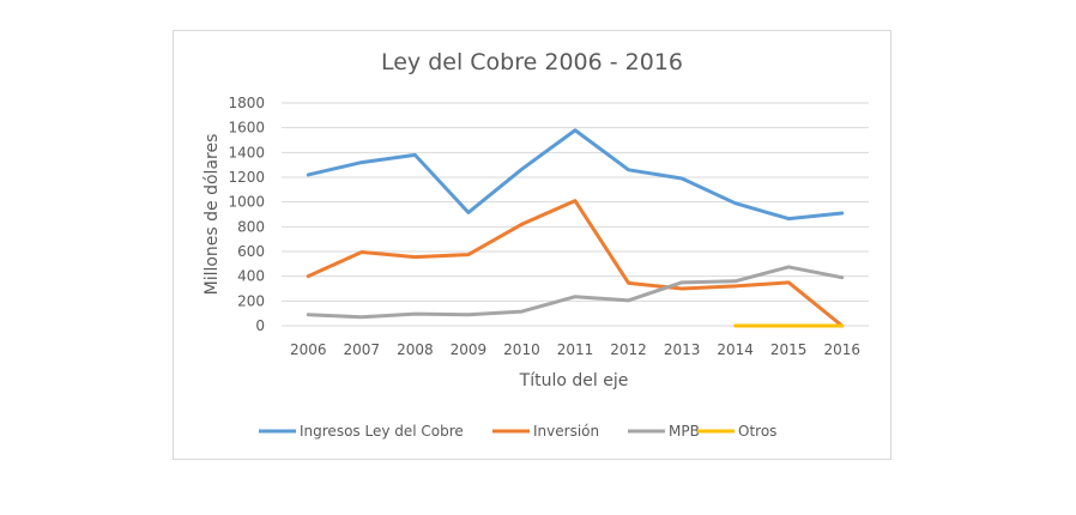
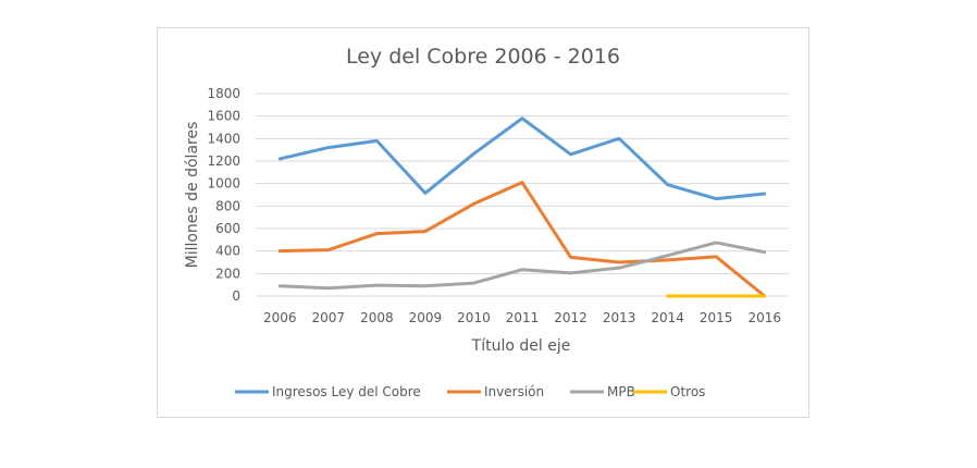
Inversión/2007: 600 -> 410
Ingresos Ley del Cobre/2013: 1190 -> 1400
MPB/2013: 350 -> 250
